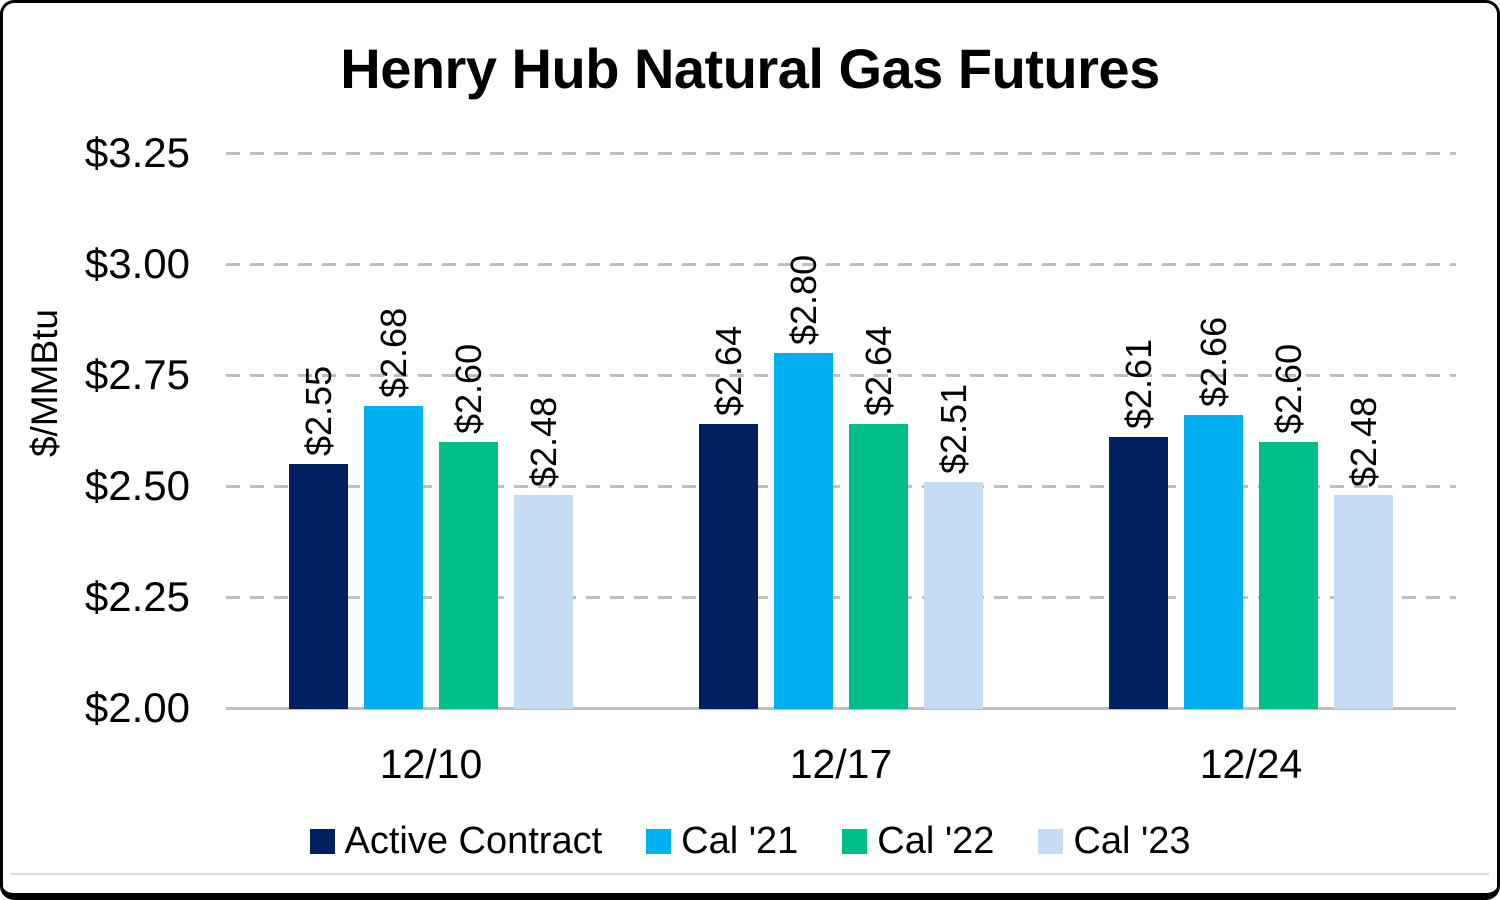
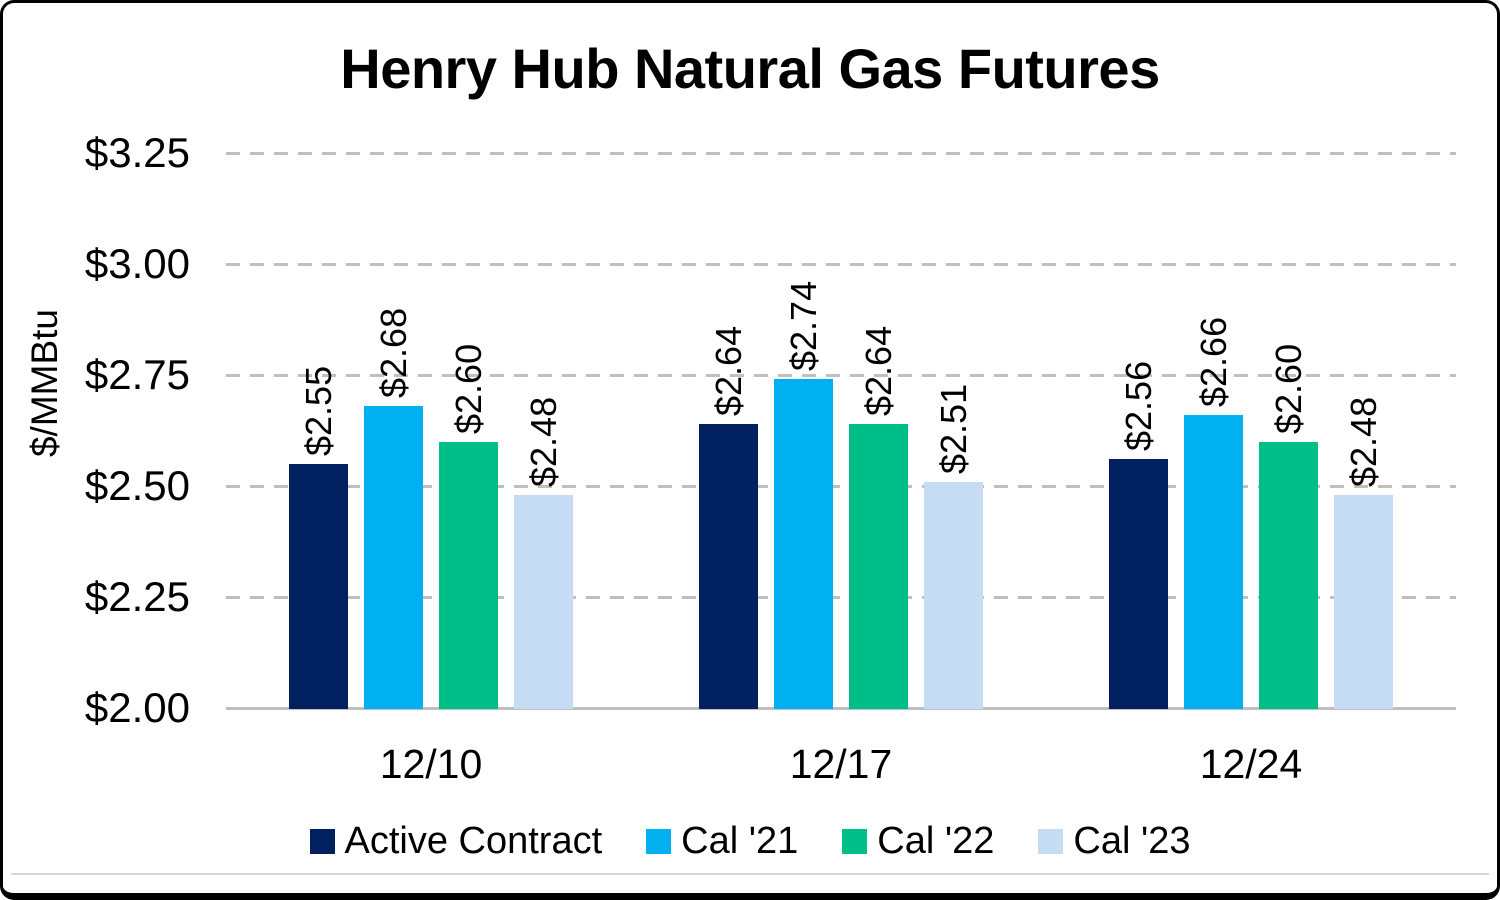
Cal '21/12/17: $2.80 -> $2.74
Active Contract/12/24: $2.61 -> $2.56
